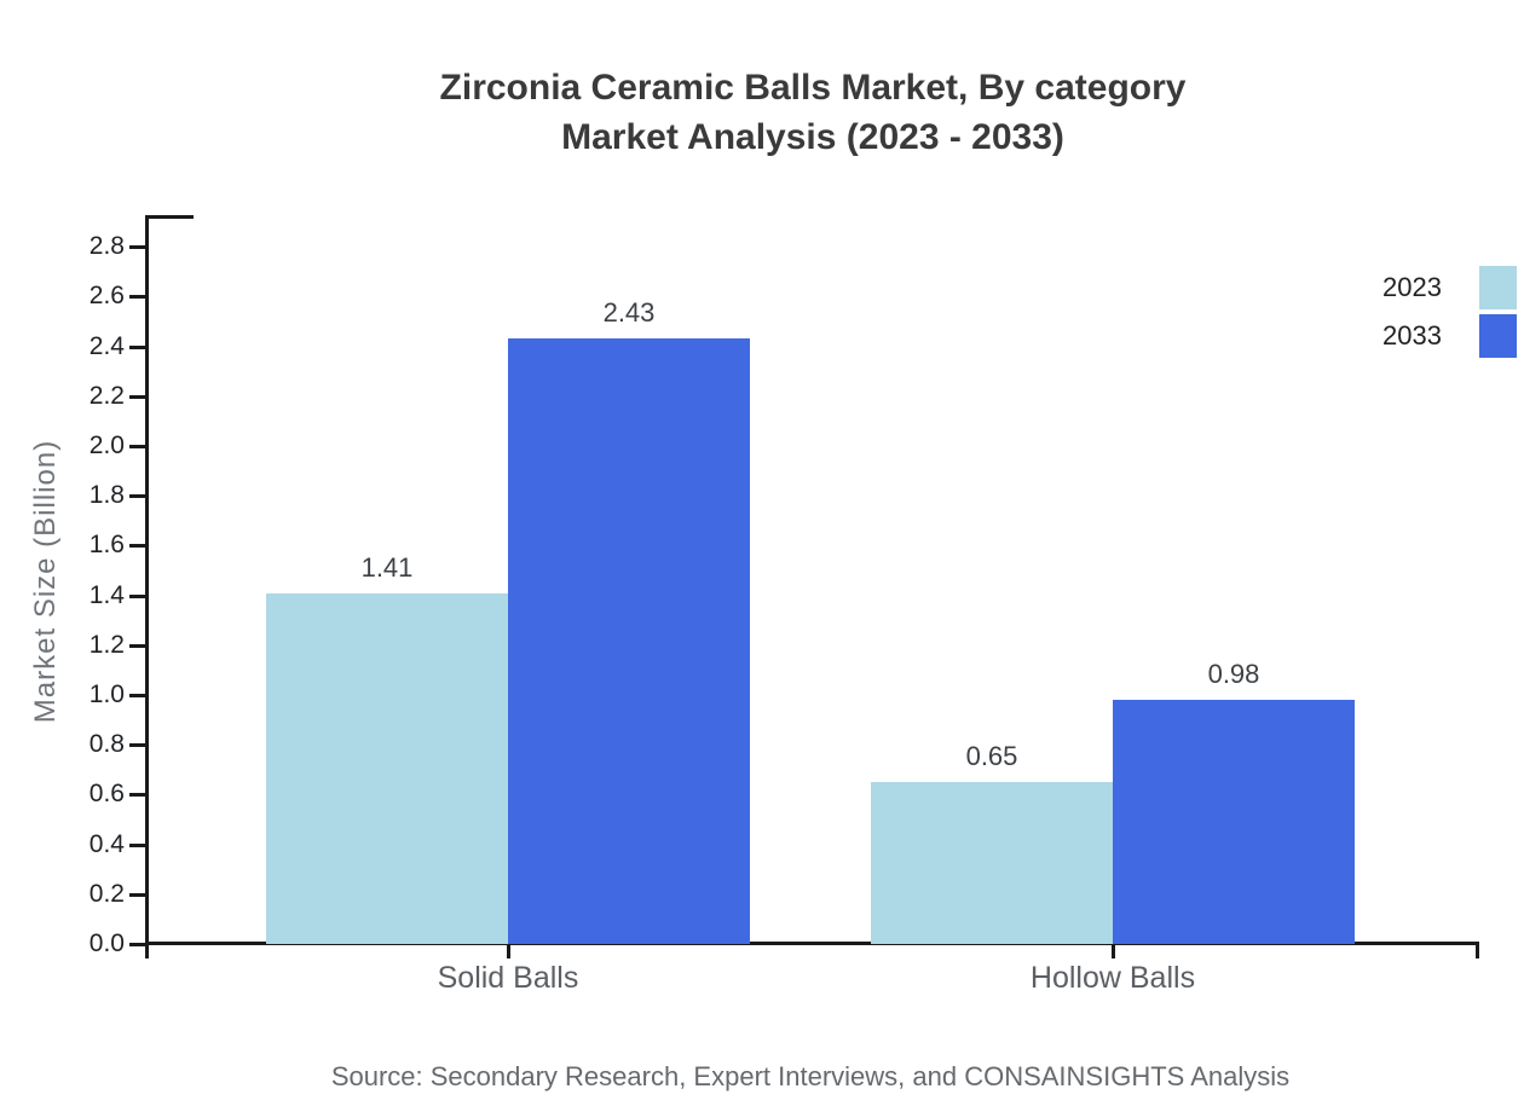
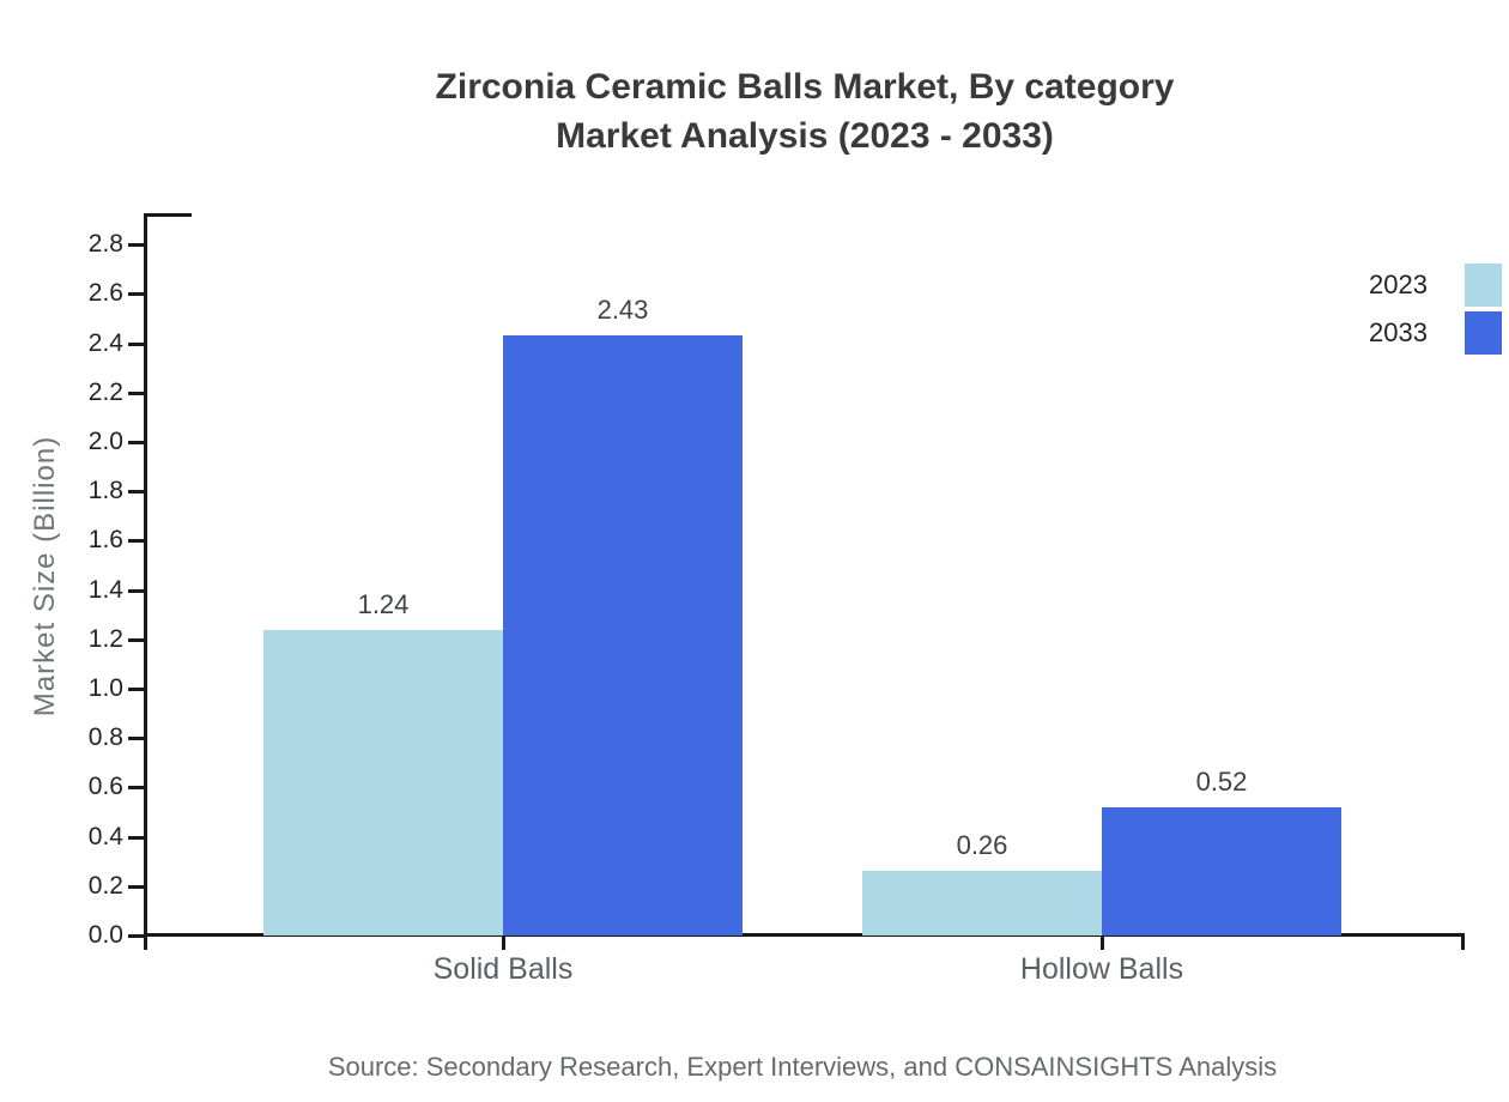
2023/Solid Balls: 1.41 -> 1.24
2023/Hollow Balls: 0.65 -> 0.26
2033/Hollow Balls: 0.98 -> 0.52
